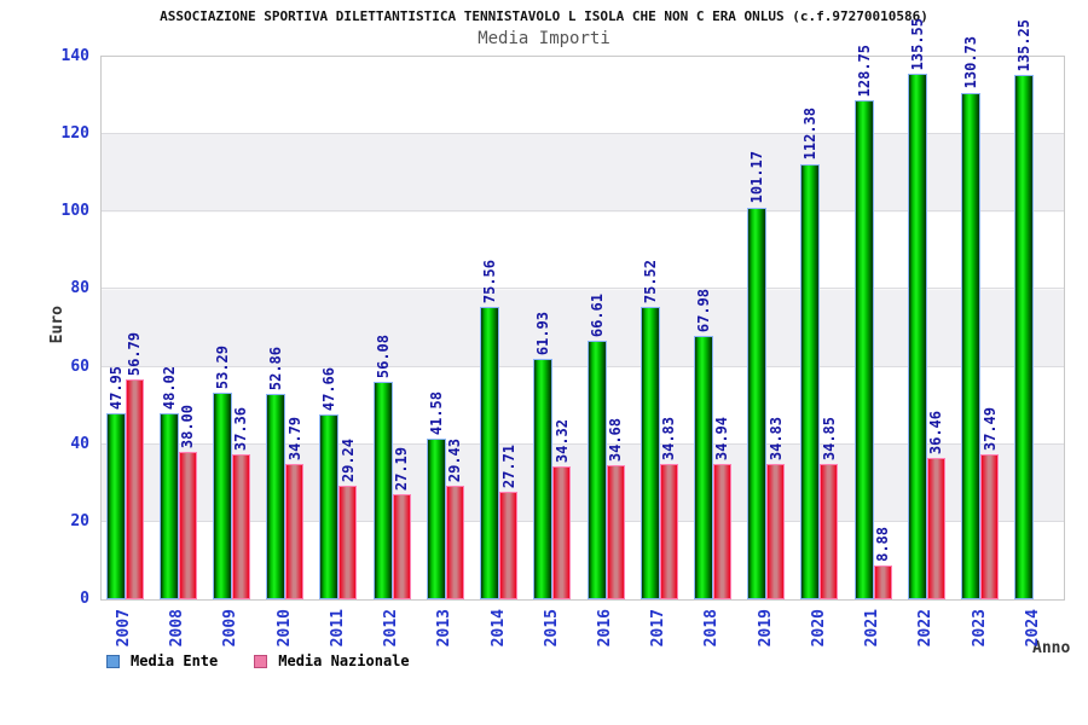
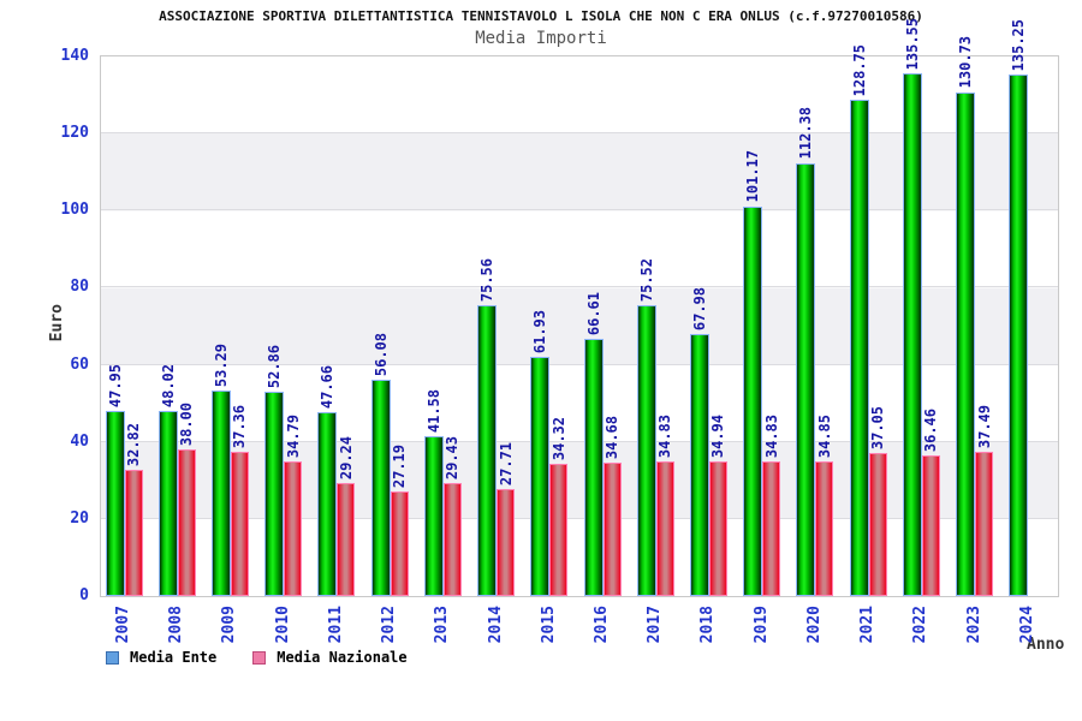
Media Nazionale/2007: 56.79 -> 32.82
Media Nazionale/2021: 8.88 -> 37.05
